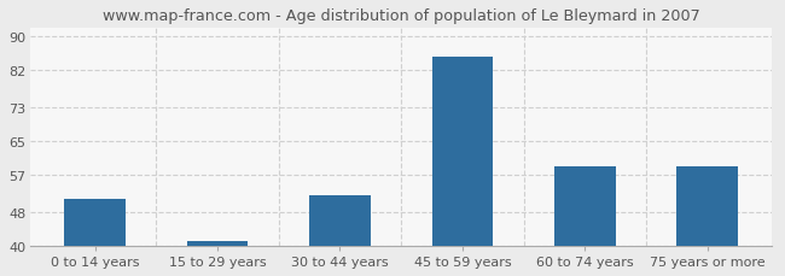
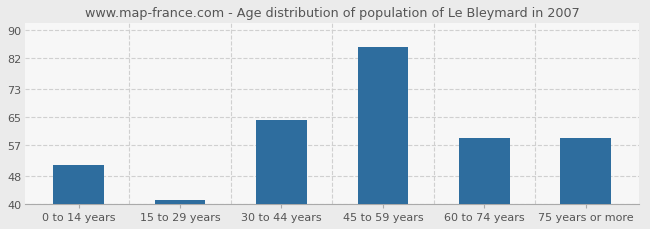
30 to 44 years: 52 -> 64
